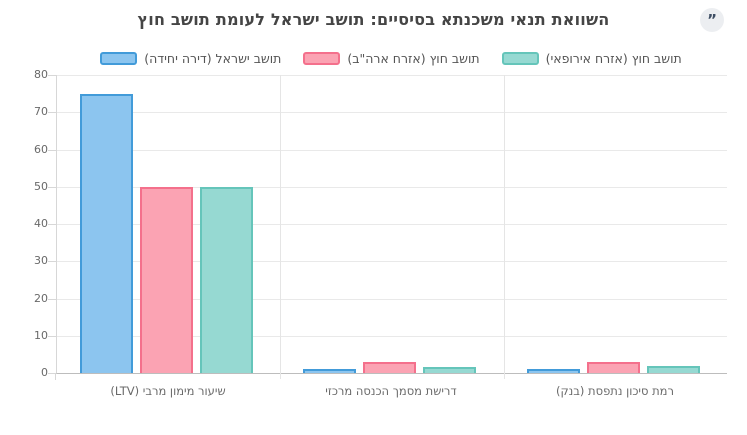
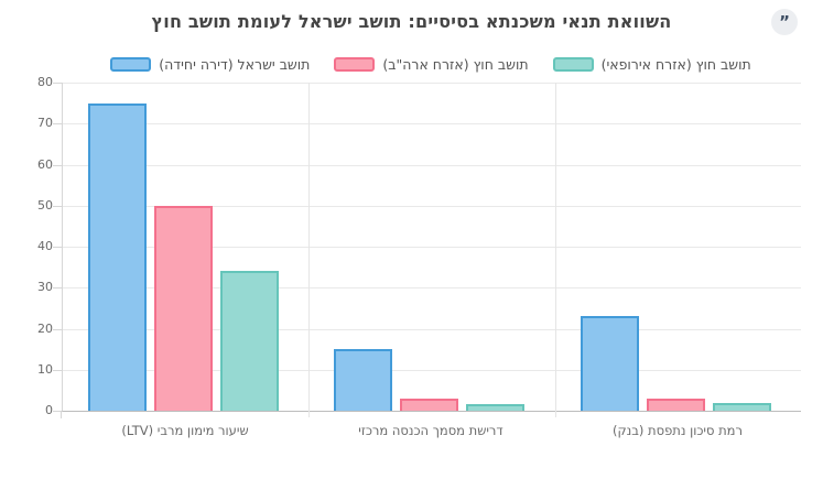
תושב חוץ (אזרח אירופאי)/שיעור מימון מרבי (LTV): 50 -> 34
תושב ישראל (דירה יחידה)/דרישת מסמך הכנסה מרכזי: 1 -> 15
תושב ישראל (דירה יחידה)/רמת סיכון נתפסת (בנק): 1 -> 23
